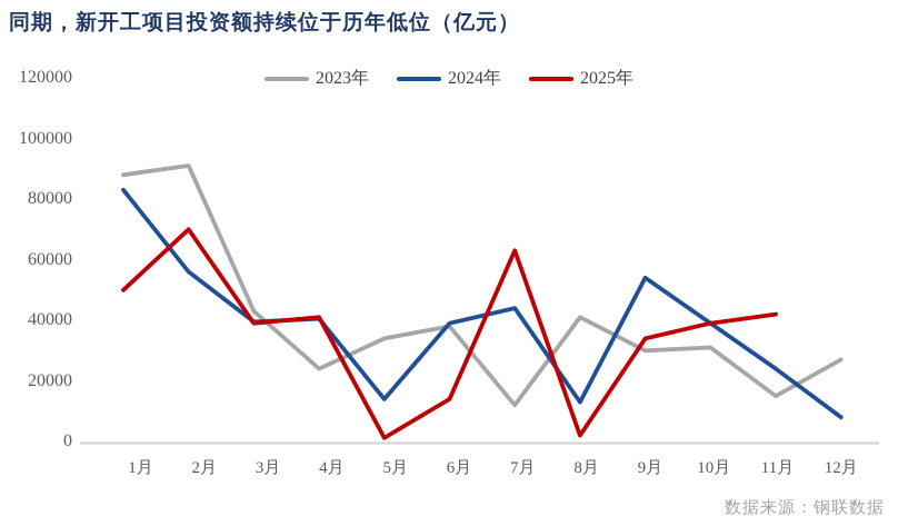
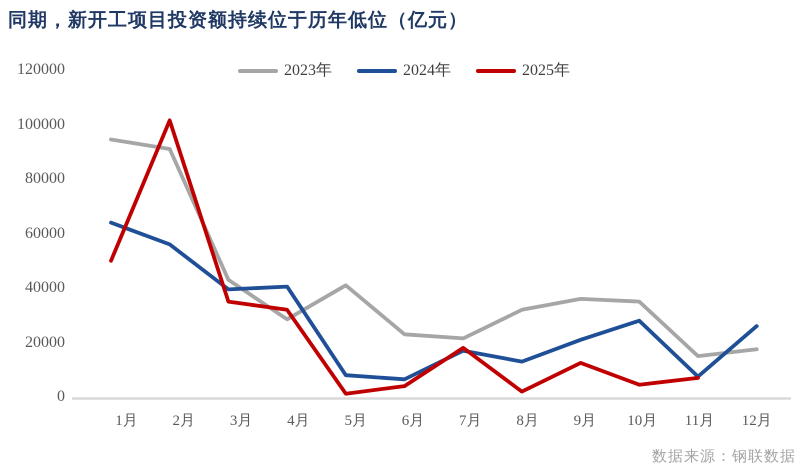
2023年/1月: 88000 -> 94000
2024年/1月: 83000 -> 64000
2025年/2月: 70000 -> 102000
2025年/3月: 39000 -> 35000
2023年/4月: 24000 -> 28000
2025年/4月: 41000 -> 32000
2023年/5月: 34000 -> 41000
2024年/5月: 14000 -> 8000
2023年/6月: 38000 -> 23000
2024年/6月: 39000 -> 6000
2025年/6月: 14000 -> 4000
2023年/7月: 12000 -> 22000
2024年/7月: 44000 -> 17000
2025年/7月: 63000 -> 18000
2023年/8月: 41000 -> 32000
2023年/9月: 30000 -> 36000
2024年/9月: 54000 -> 21000
2025年/9月: 34000 -> 12000
2023年/10月: 31000 -> 35000
2024年/10月: 39000 -> 28000
2025年/10月: 39000 -> 4000
2024年/11月: 24000 -> 8000
2025年/11月: 42000 -> 7000
2023年/12月: 27000 -> 18000
2024年/12月: 8000 -> 26000
